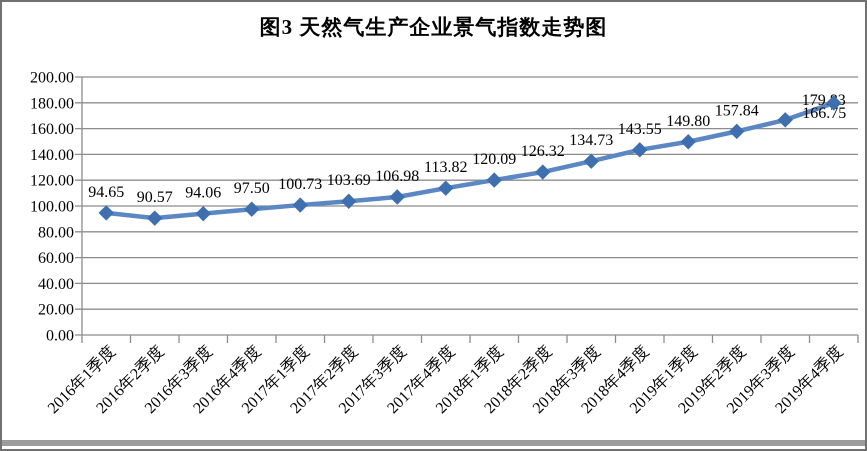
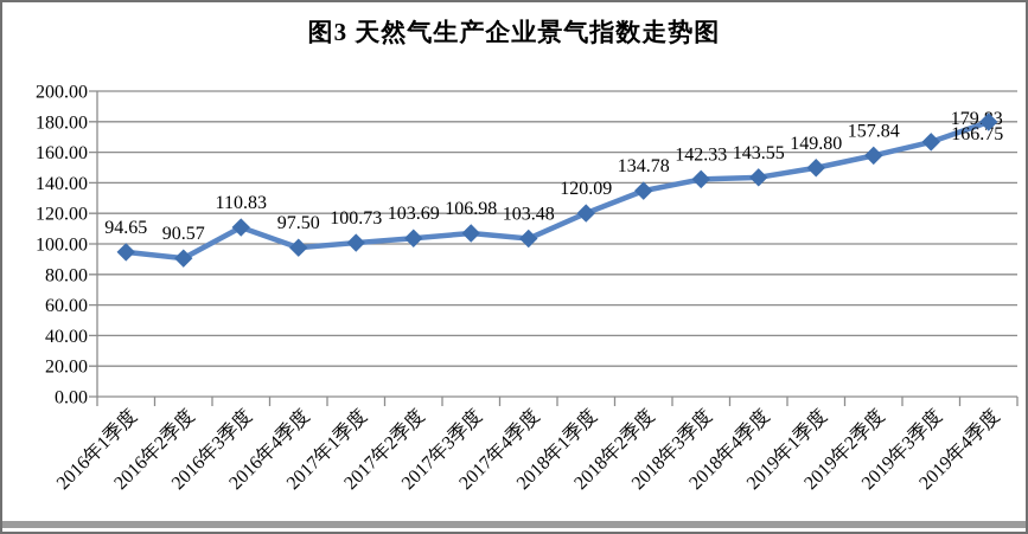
2016年3季度: 94.06 -> 110.83
2017年4季度: 113.82 -> 103.48
2018年2季度: 126.32 -> 134.78
2018年3季度: 134.73 -> 142.33
